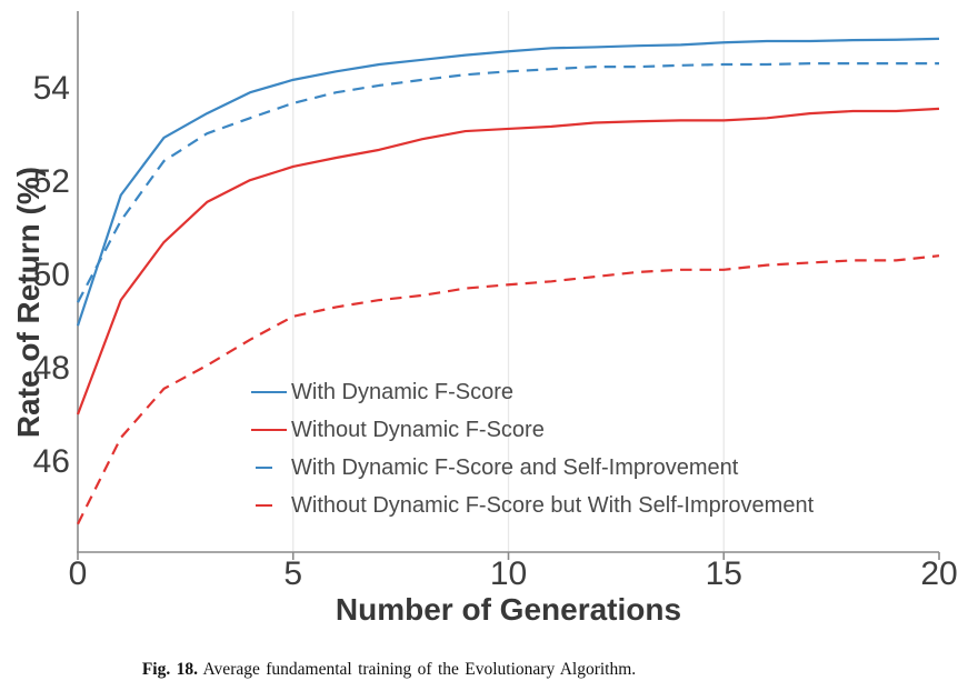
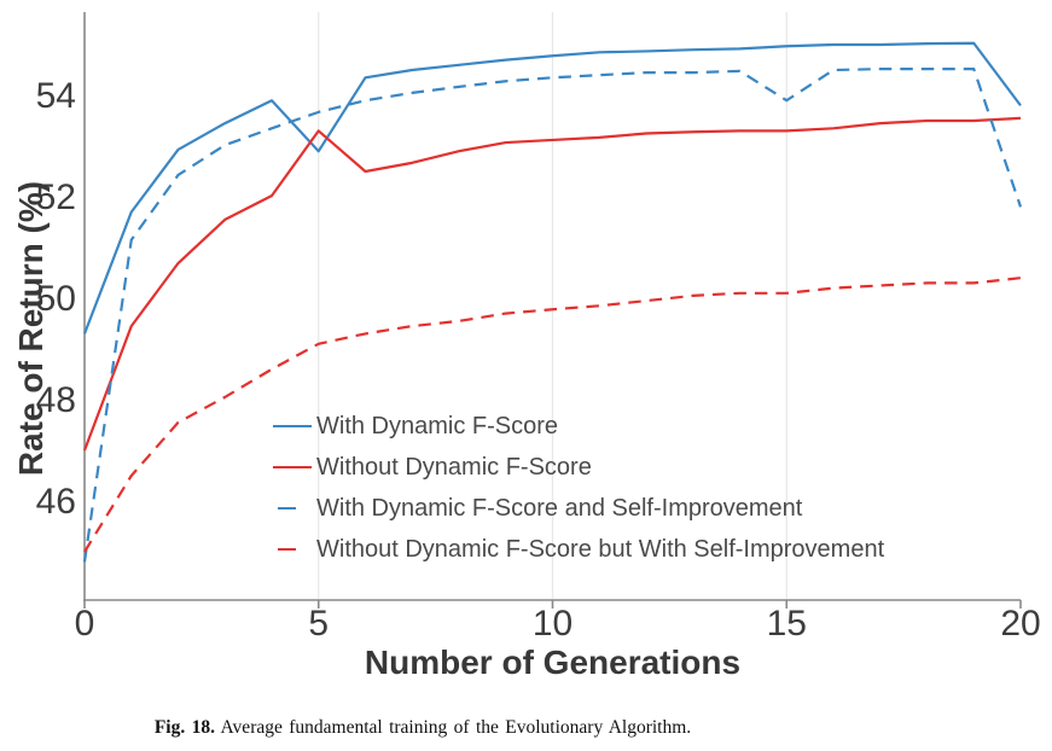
With Dynamic F-Score/0: 48.9 -> 49.3
With Dynamic F-Score and Self-Improvement/0: 49.4 -> 44.8
Without Dynamic F-Score but With Self-Improvement/0: 44.6 -> 45.0
With Dynamic F-Score/5: 54.2 -> 52.9
Without Dynamic F-Score/5: 52.3 -> 53.3
With Dynamic F-Score and Self-Improvement/15: 54.5 -> 53.9
With Dynamic F-Score/20: 55.0 -> 53.8
With Dynamic F-Score and Self-Improvement/20: 54.5 -> 51.8
